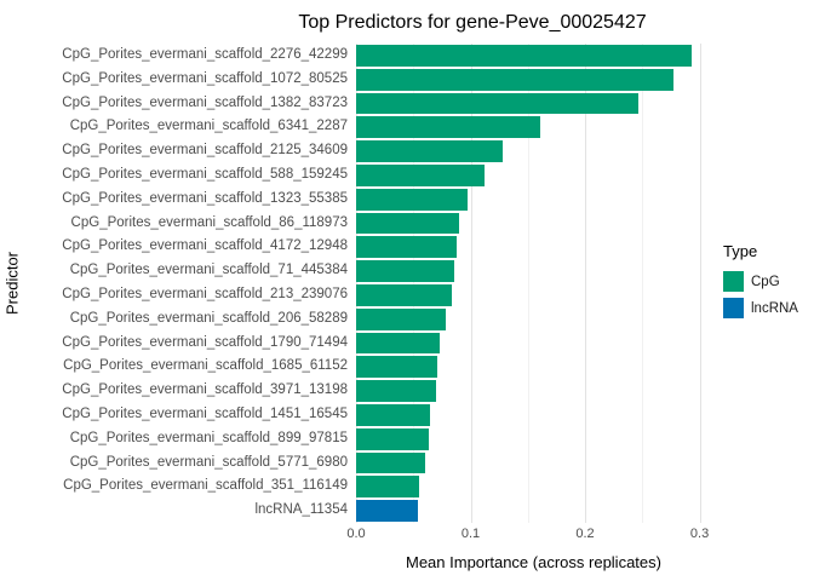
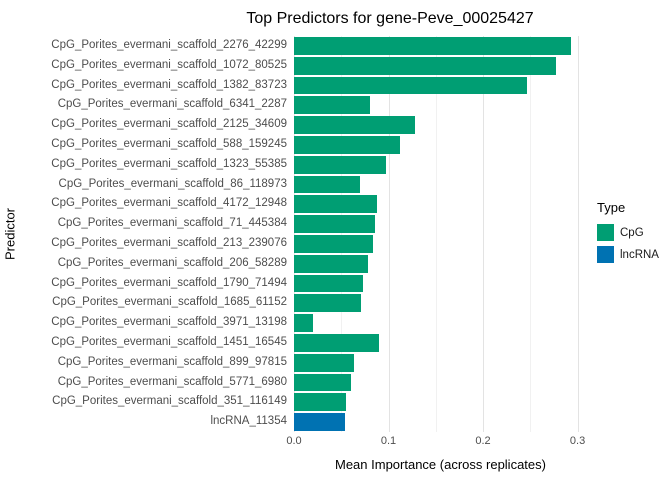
CpG_Porites_evermani_scaffold_6341_2287: 0.16 -> 0.08
CpG_Porites_evermani_scaffold_86_118973: 0.09 -> 0.07
CpG_Porites_evermani_scaffold_3971_13198: 0.07 -> 0.02
CpG_Porites_evermani_scaffold_1451_16545: 0.07 -> 0.09
